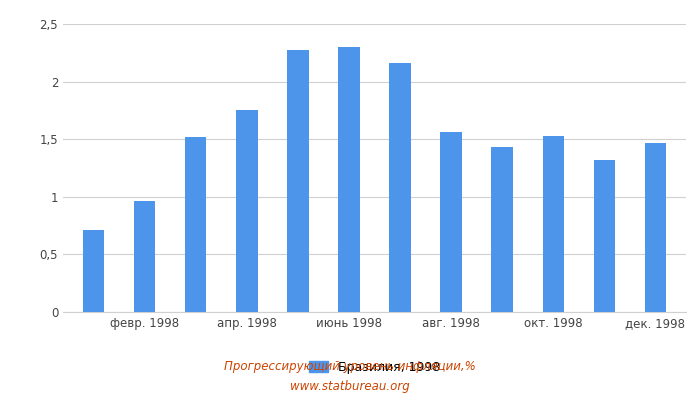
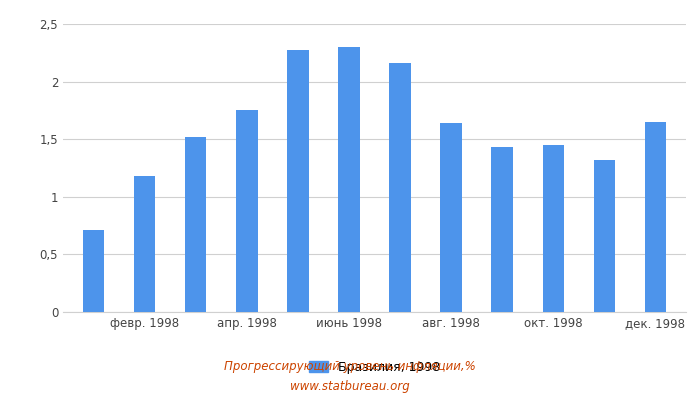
февр. 1998: 0,96 -> 1,18
авг. 1998: 1,56 -> 1,64
окт. 1998: 1,53 -> 1,45
дек. 1998: 1,47 -> 1,65
